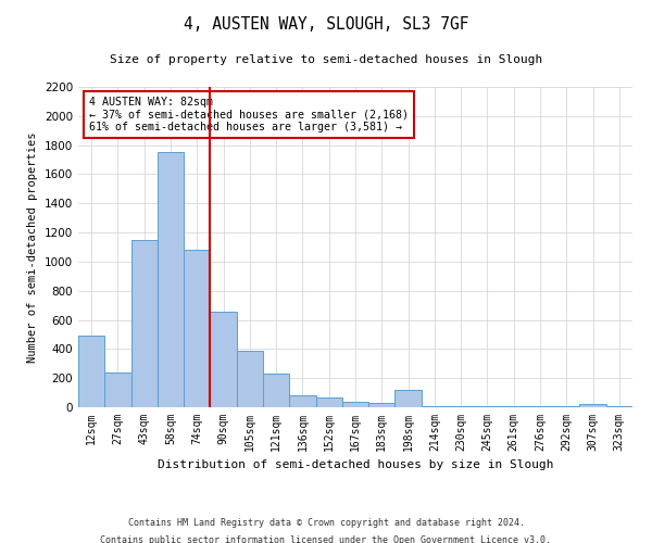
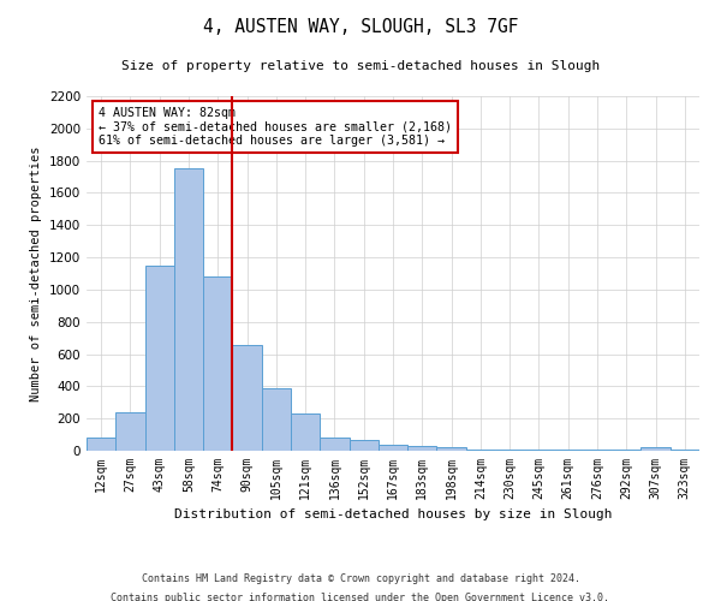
12sqm: 490 -> 80
198sqm: 120 -> 20
